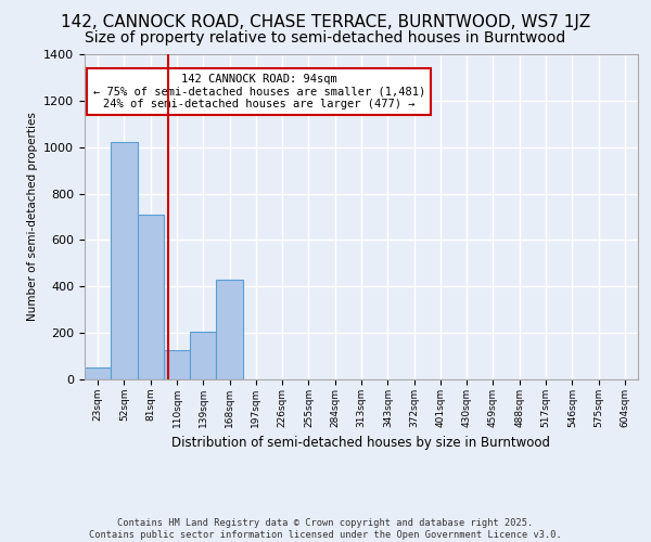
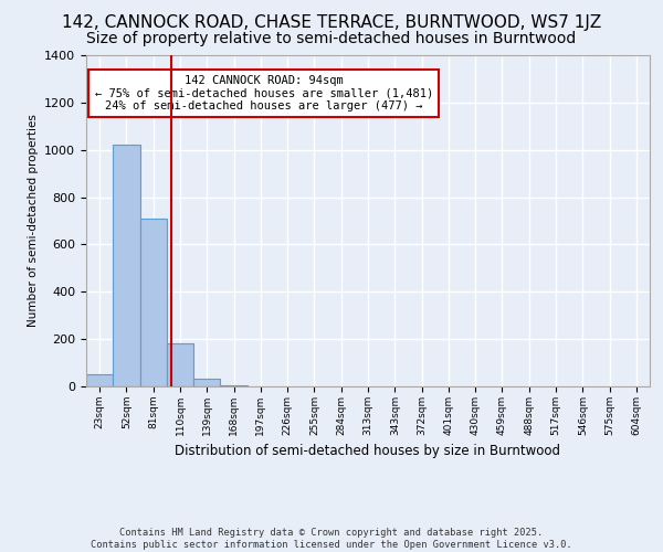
110sqm: 125 -> 180
139sqm: 205 -> 35
168sqm: 430 -> 5
